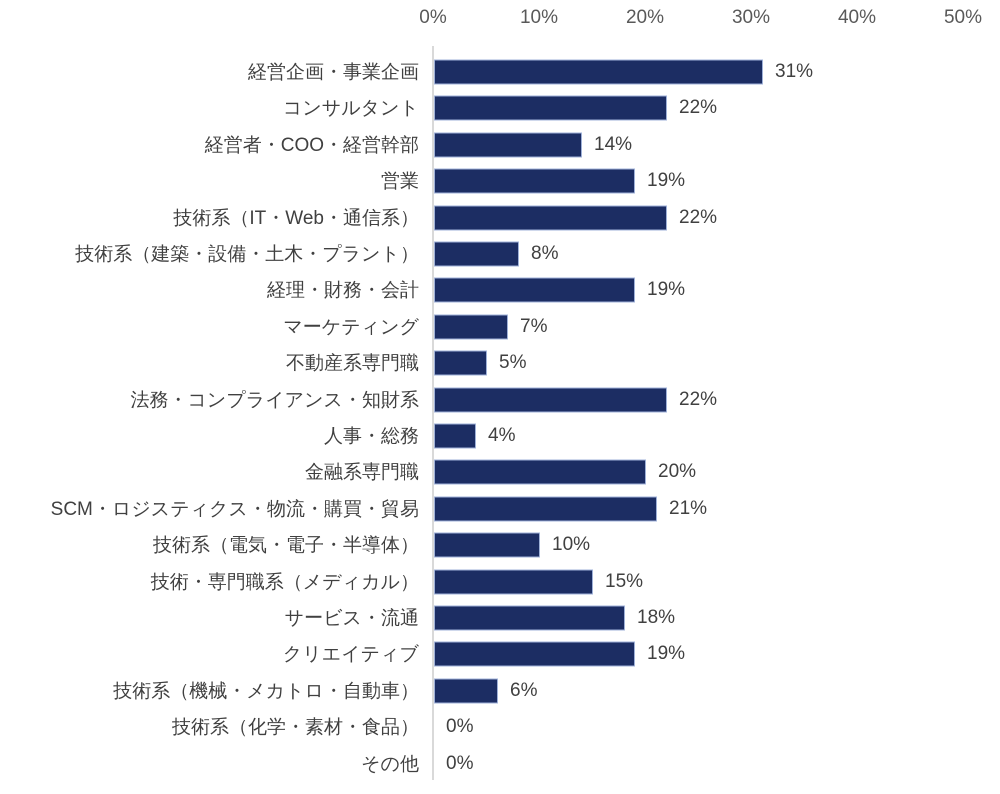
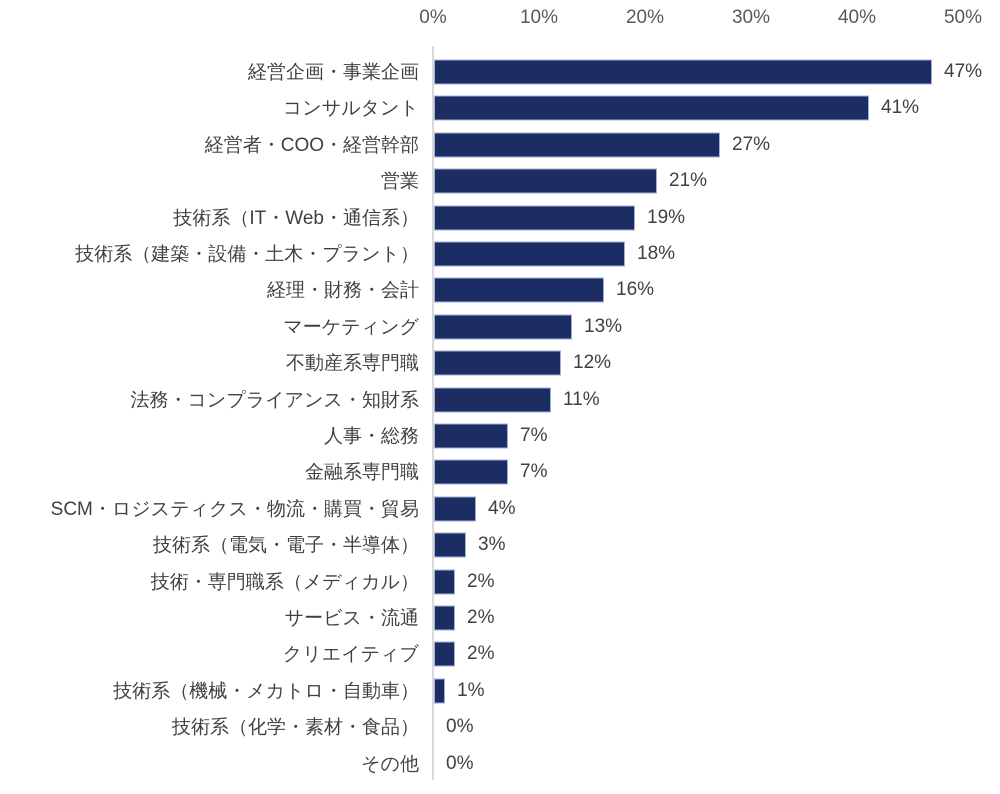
経営企画・事業企画: 31% -> 47%
コンサルタント: 22% -> 41%
経営者・COO・経営幹部: 14% -> 27%
営業: 19% -> 21%
技術系（IT・Web・通信系）: 22% -> 19%
技術系（建築・設備・土木・プラント）: 8% -> 18%
経理・財務・会計: 19% -> 16%
マーケティング: 7% -> 13%
不動産系専門職: 5% -> 12%
法務・コンプライアンス・知財系: 22% -> 11%
人事・総務: 4% -> 7%
金融系専門職: 20% -> 7%
SCM・ロジスティクス・物流・購買・貿易: 21% -> 4%
技術系（電気・電子・半導体）: 10% -> 3%
技術・専門職系（メディカル）: 15% -> 2%
サービス・流通: 18% -> 2%
クリエイティブ: 19% -> 2%
技術系（機械・メカトロ・自動車）: 6% -> 1%
